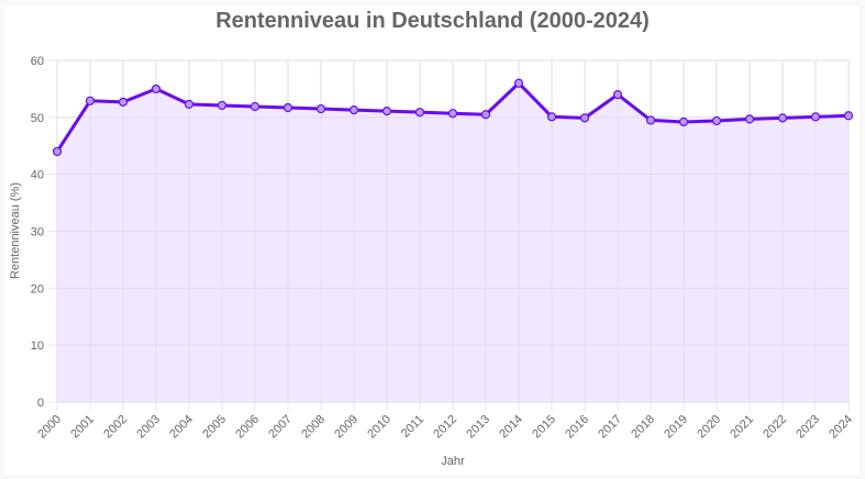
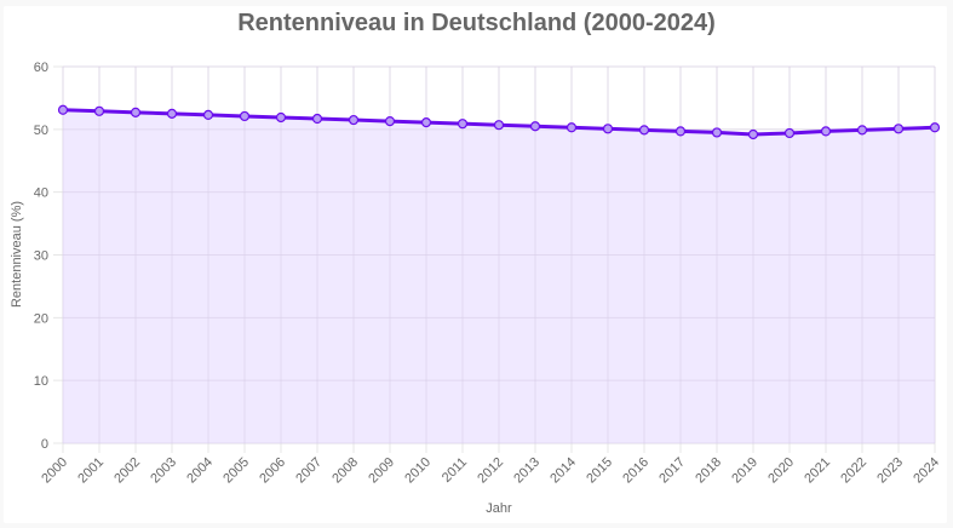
2000: 44 -> 53
2003: 55 -> 52
2014: 56 -> 50
2017: 54 -> 50
